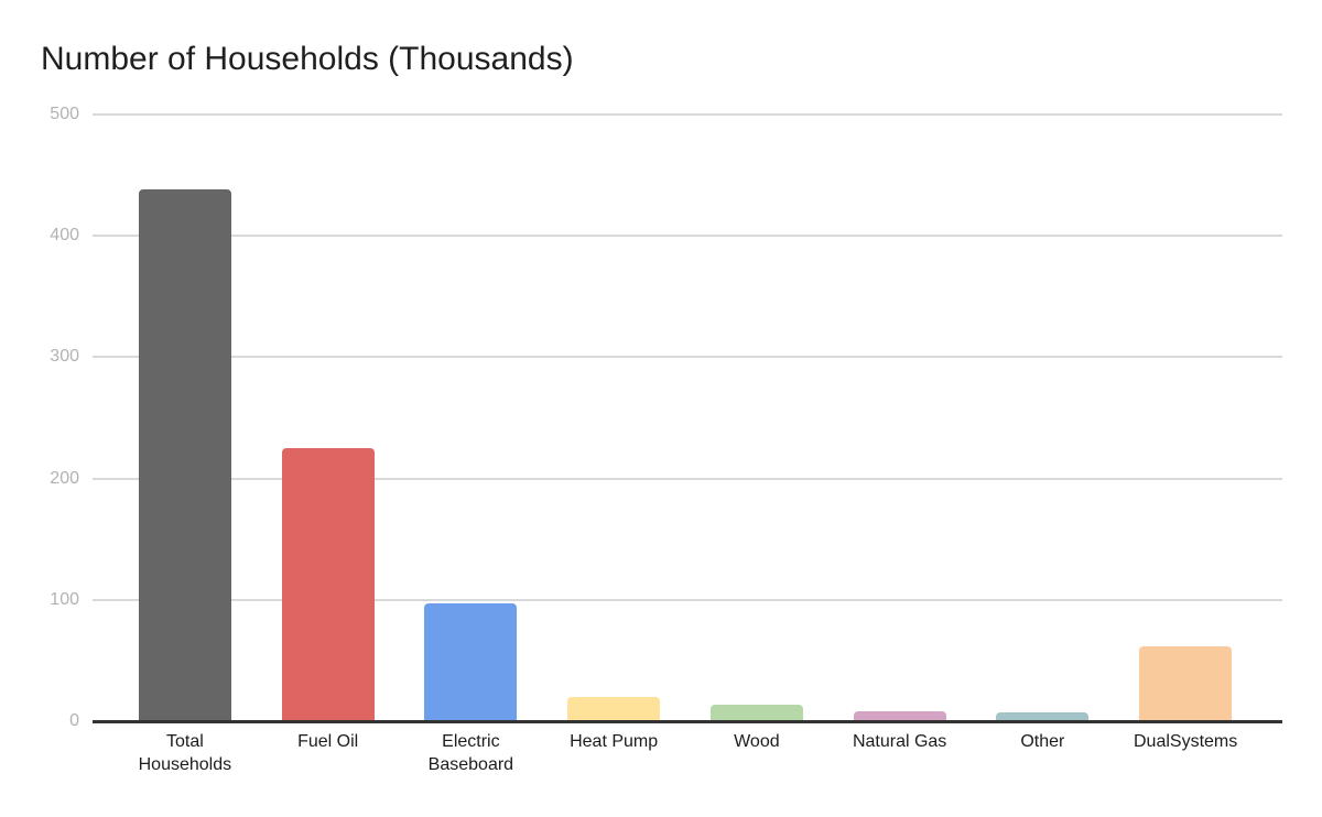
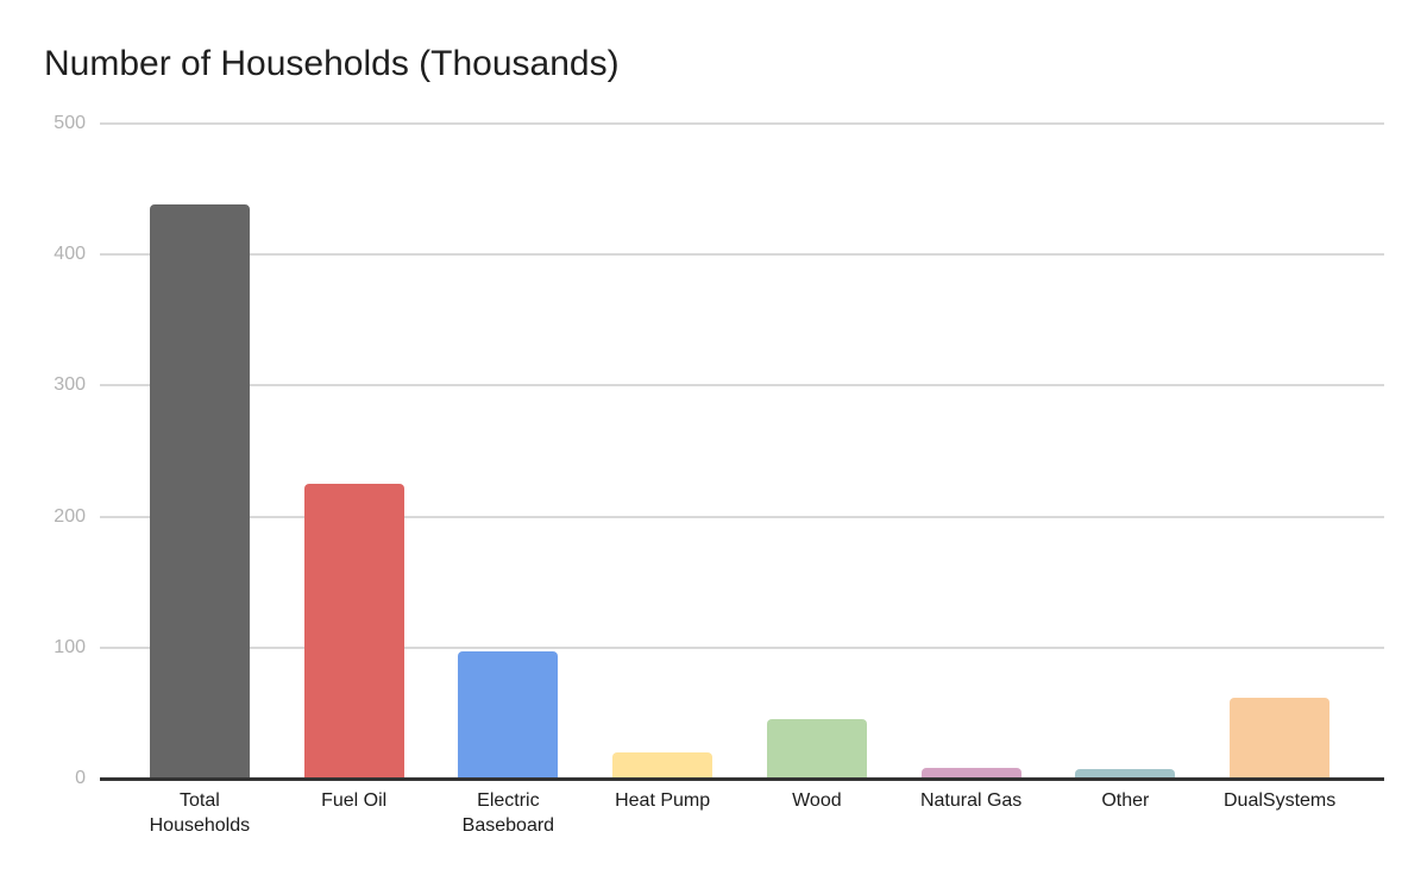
Wood: 14 -> 45
